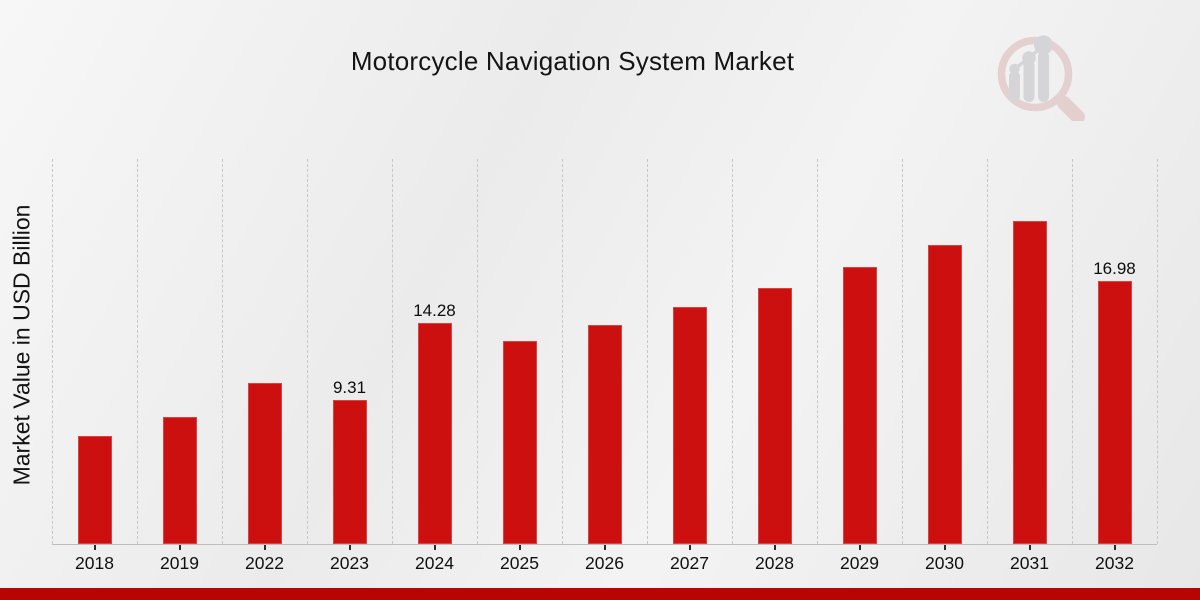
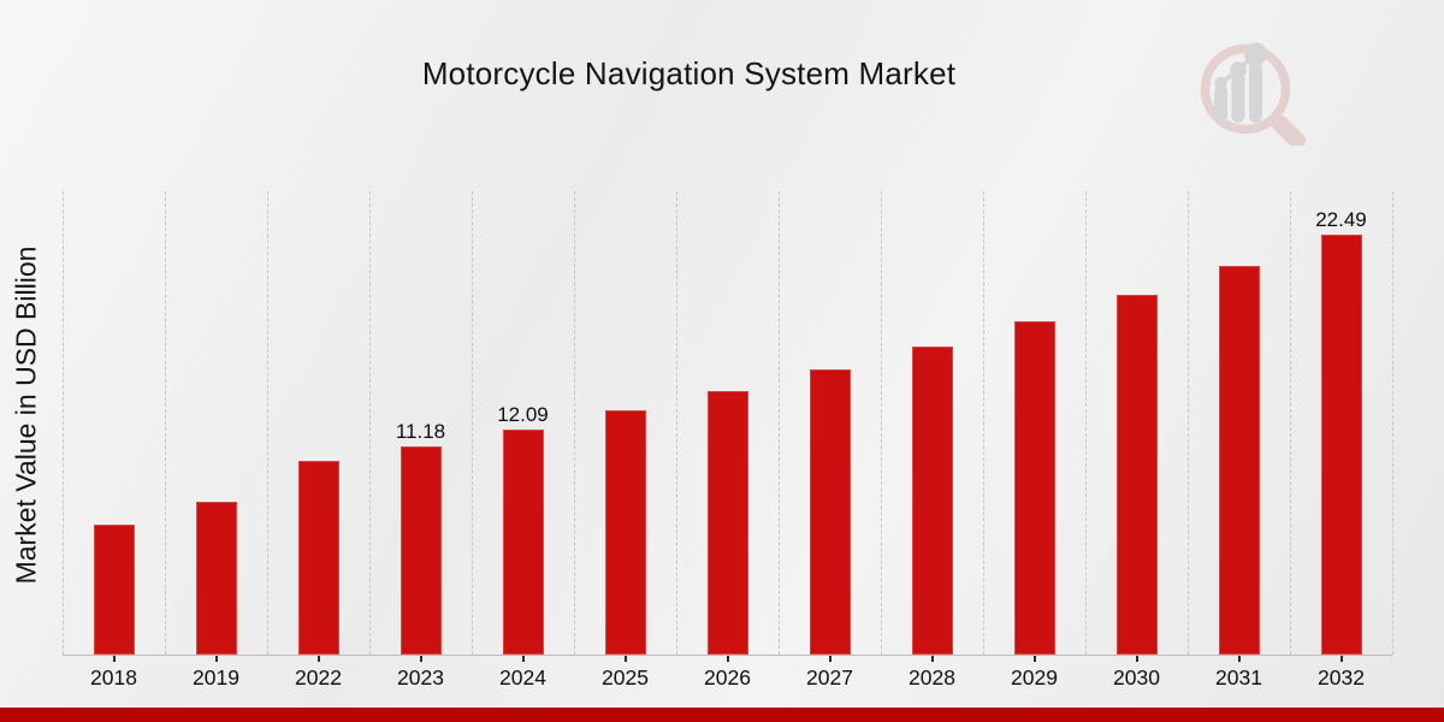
2023: 9.31 -> 11.18
2024: 14.28 -> 12.09
2032: 16.98 -> 22.49
